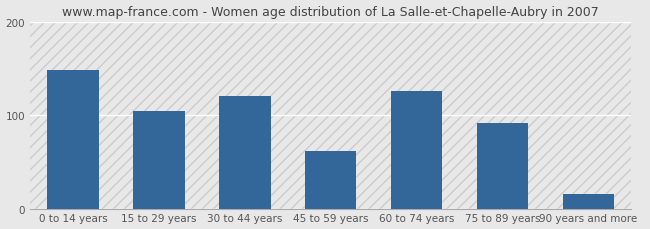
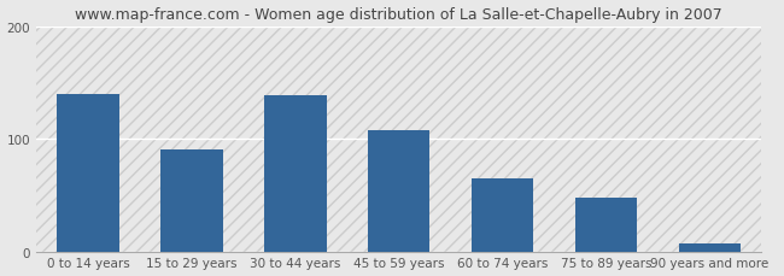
0 to 14 years: 148 -> 140
15 to 29 years: 104 -> 90
30 to 44 years: 120 -> 138
45 to 59 years: 62 -> 107
60 to 74 years: 126 -> 65
75 to 89 years: 92 -> 48
90 years and more: 16 -> 7
